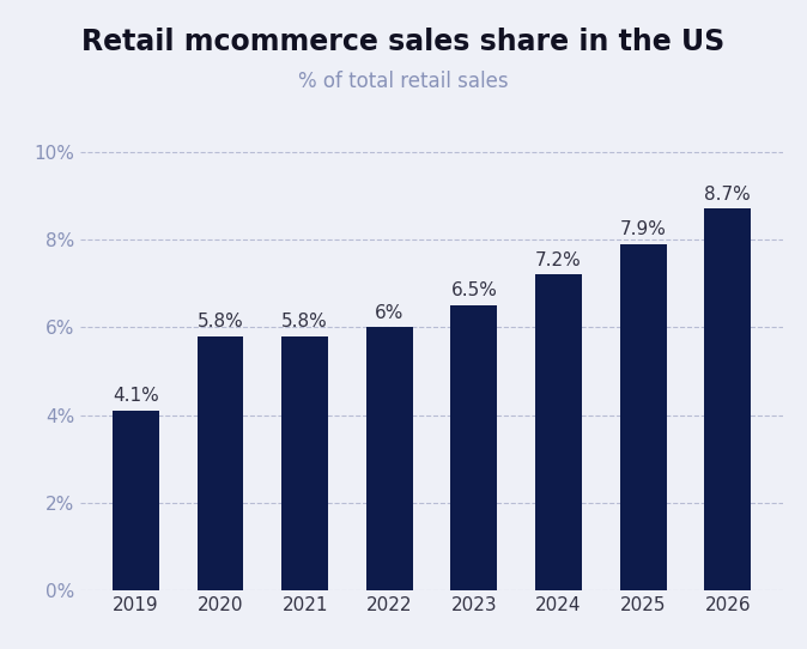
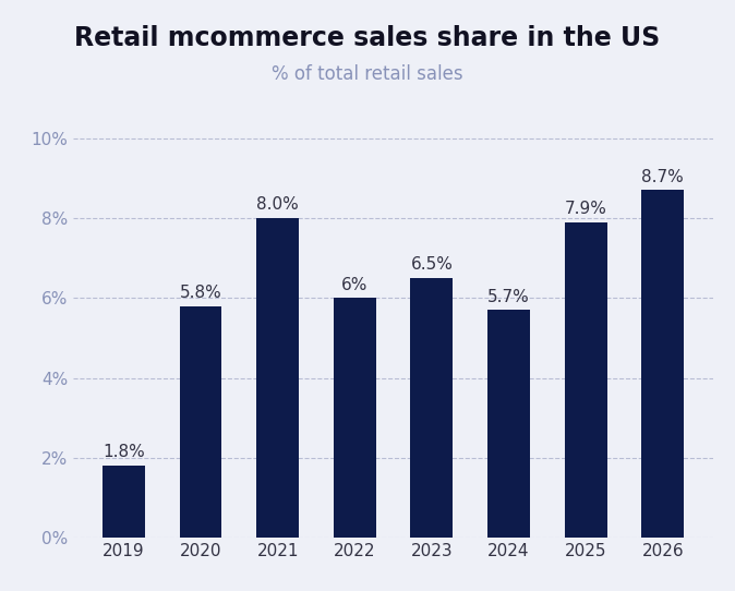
2019: 4.1% -> 1.8%
2021: 5.8% -> 8.0%
2024: 7.2% -> 5.7%
